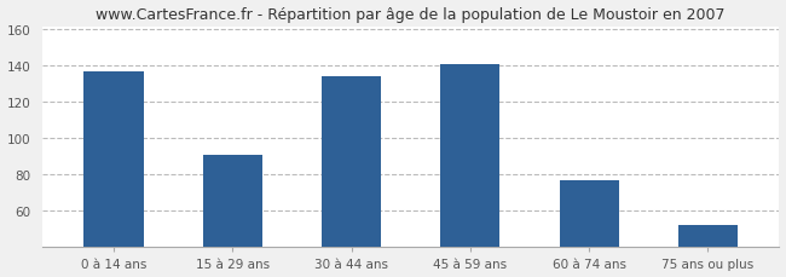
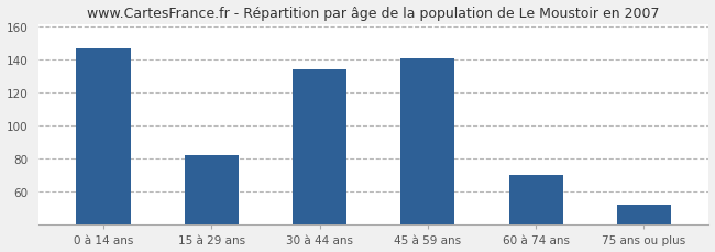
0 à 14 ans: 137 -> 147
15 à 29 ans: 91 -> 82
60 à 74 ans: 77 -> 70
